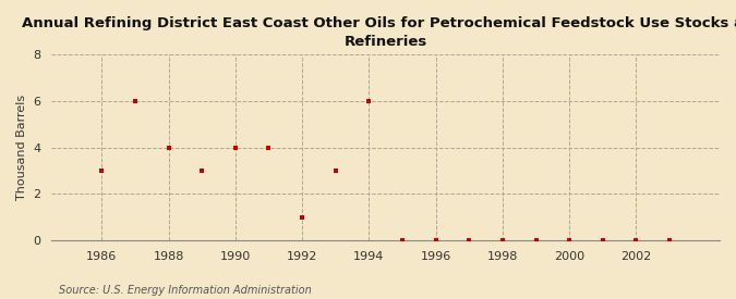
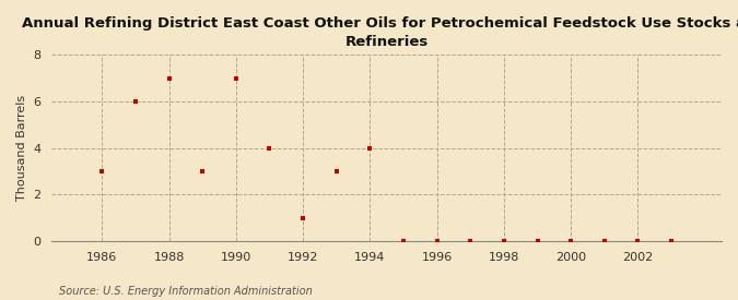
1988: 4 -> 7
1990: 4 -> 7
1994: 6 -> 4
